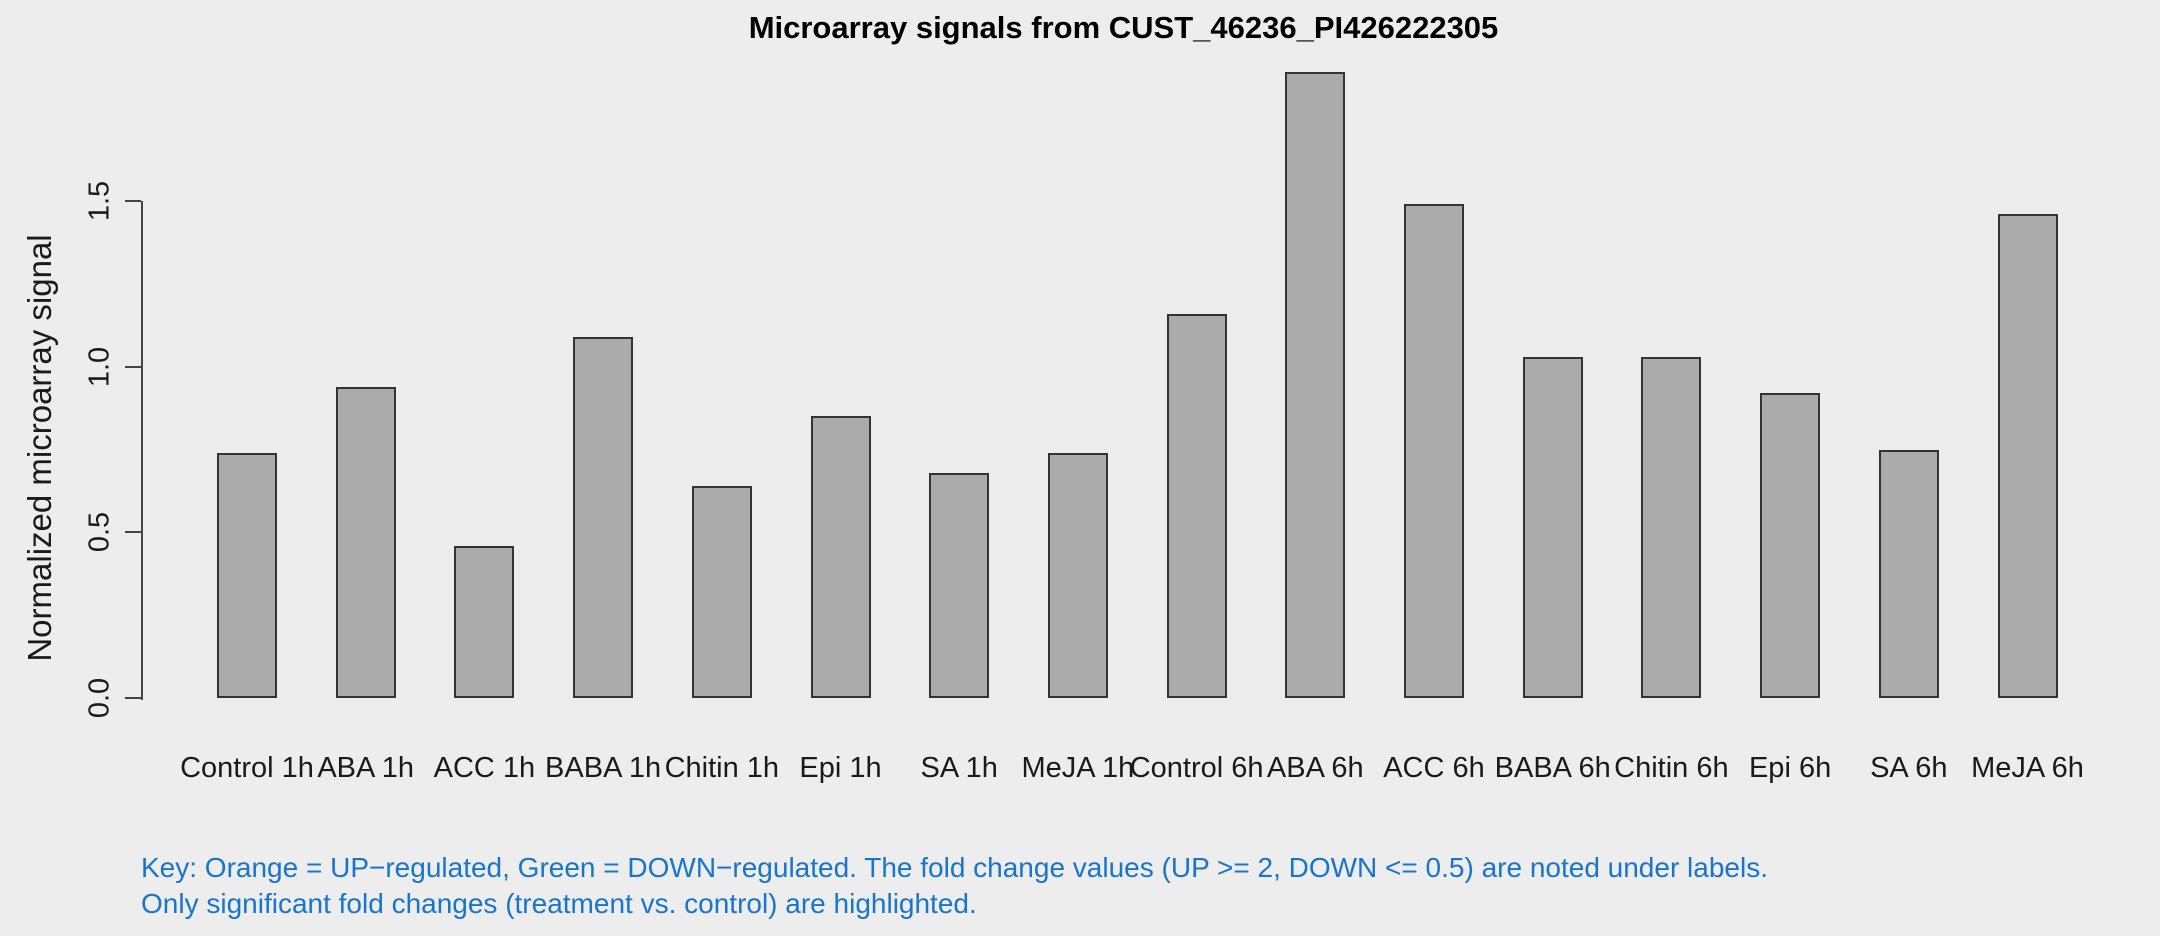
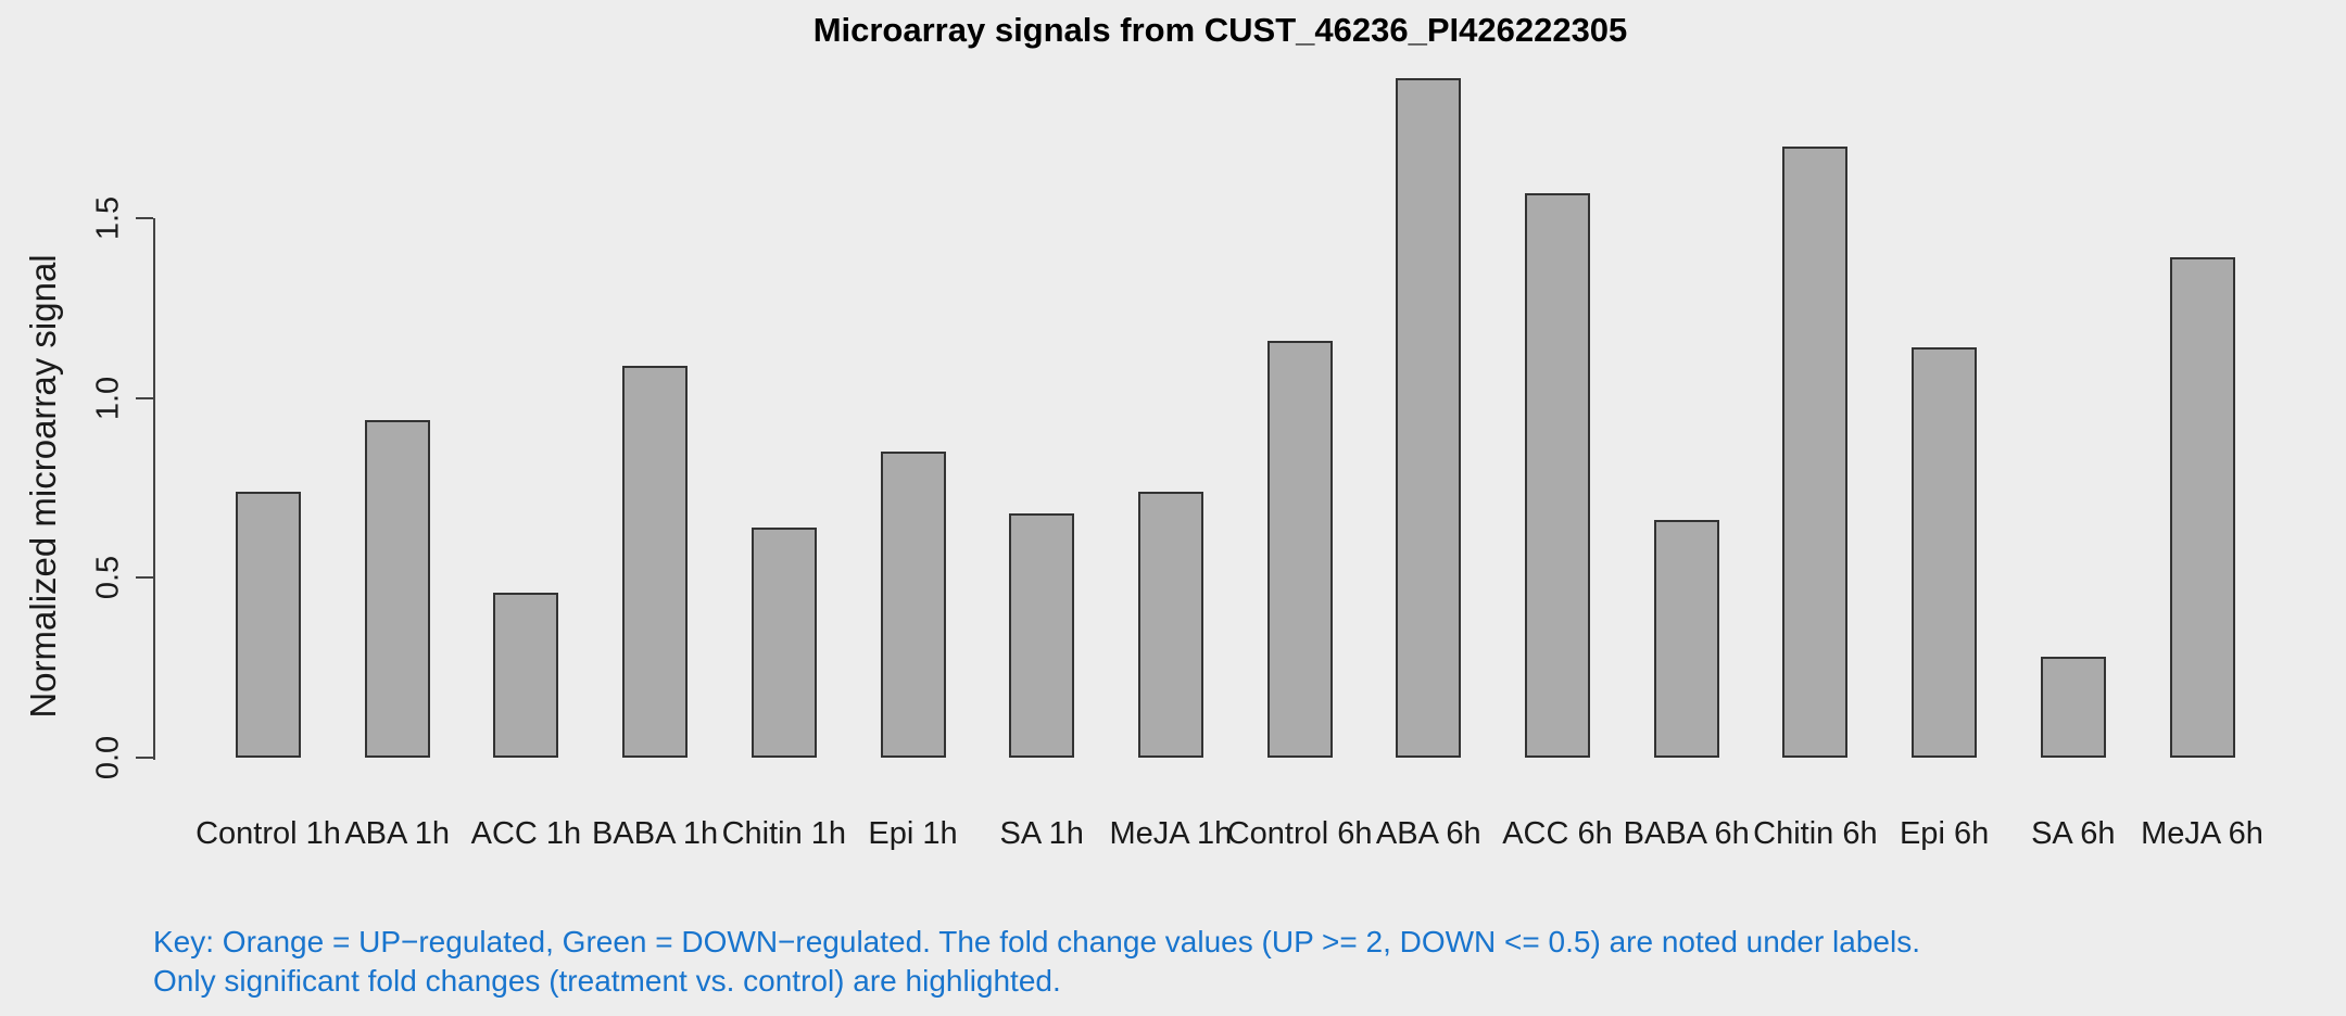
ACC 6h: 1.49 -> 1.57
BABA 6h: 1.03 -> 0.66
Chitin 6h: 1.03 -> 1.70
Epi 6h: 0.92 -> 1.14
SA 6h: 0.75 -> 0.28
MeJA 6h: 1.46 -> 1.39
